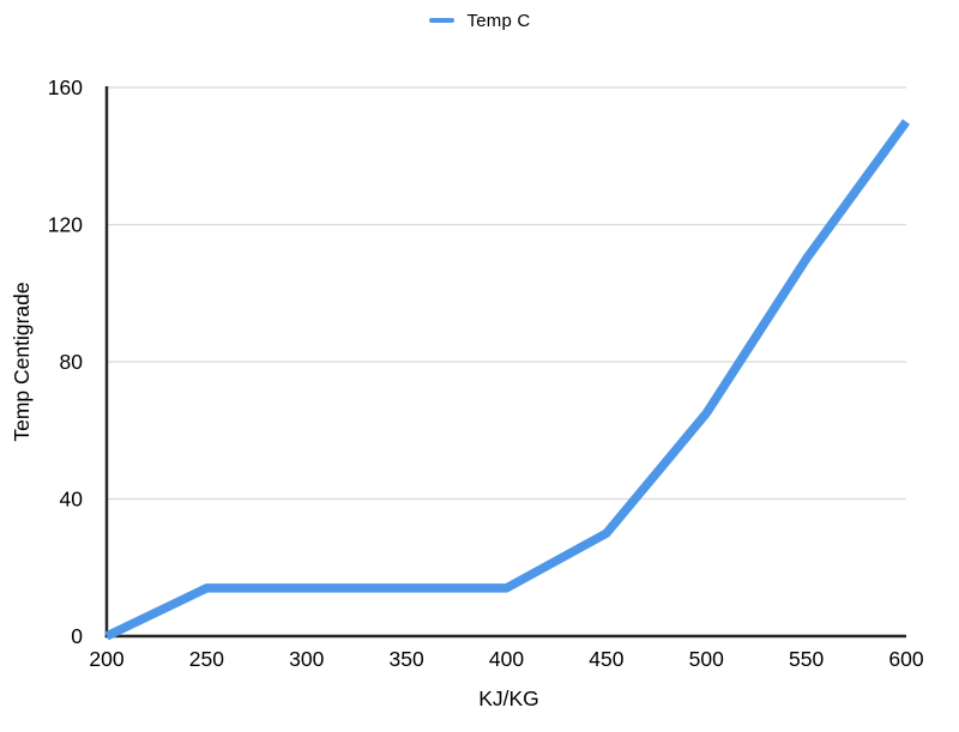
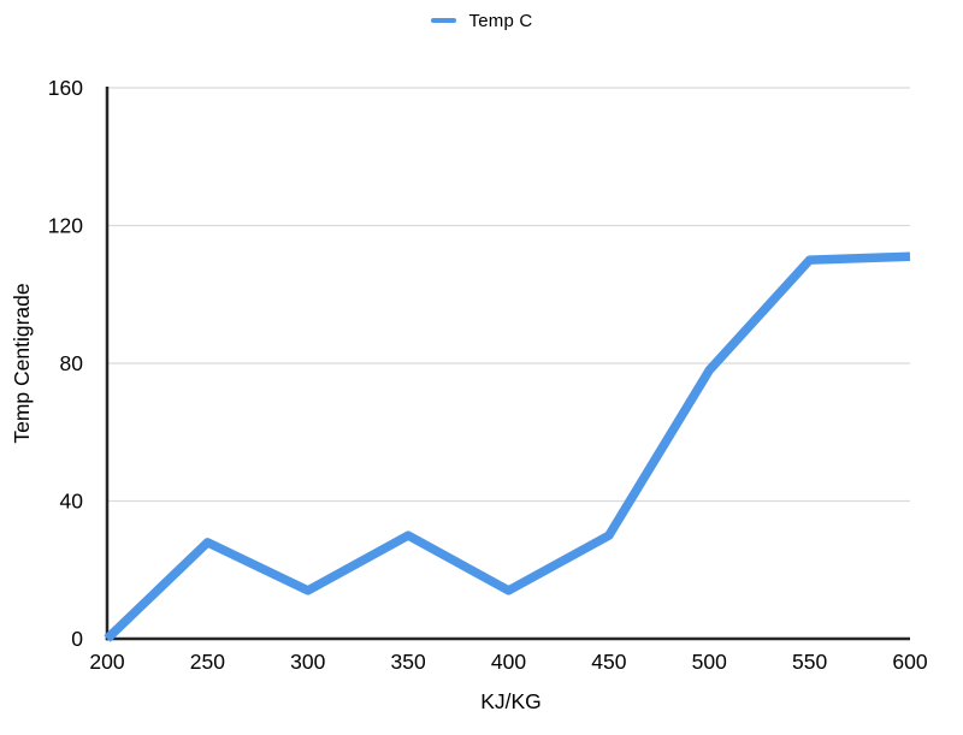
250: 14 -> 28
350: 14 -> 30
500: 65 -> 78
600: 150 -> 111
